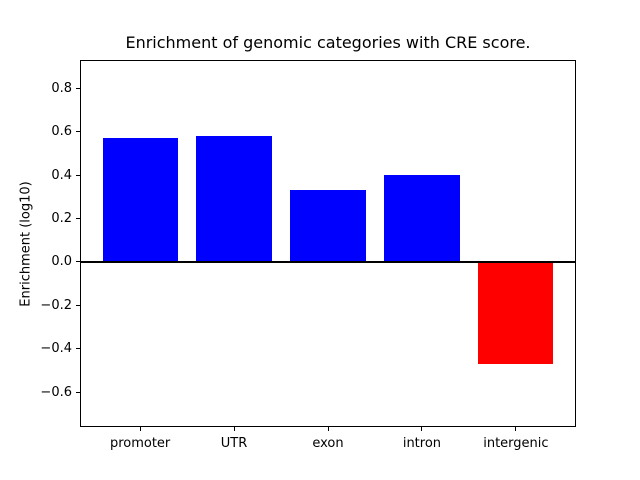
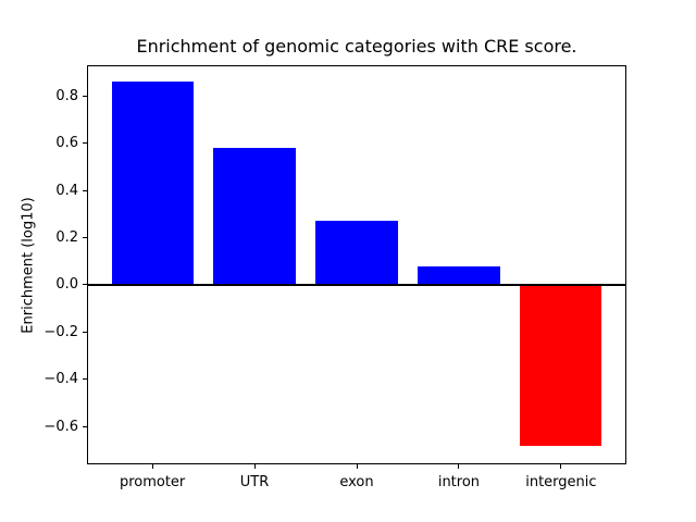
promoter: 0.57 -> 0.86
exon: 0.33 -> 0.27
intron: 0.40 -> 0.08
intergenic: -0.47 -> -0.68
